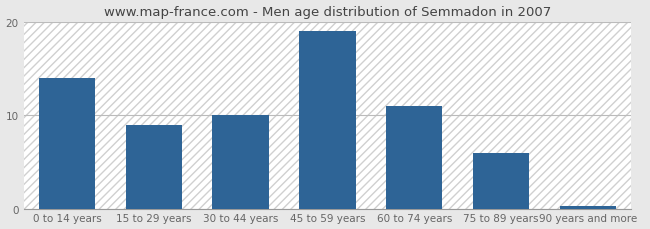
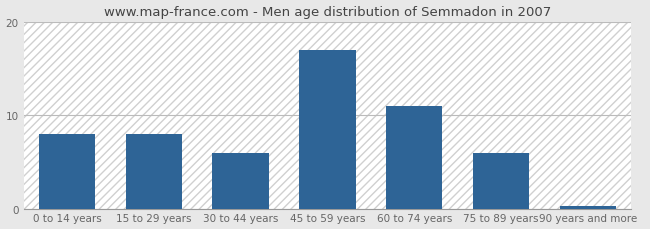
0 to 14 years: 14.0 -> 8.0
15 to 29 years: 9.0 -> 8.0
30 to 44 years: 10.0 -> 6.0
45 to 59 years: 19.0 -> 17.0
